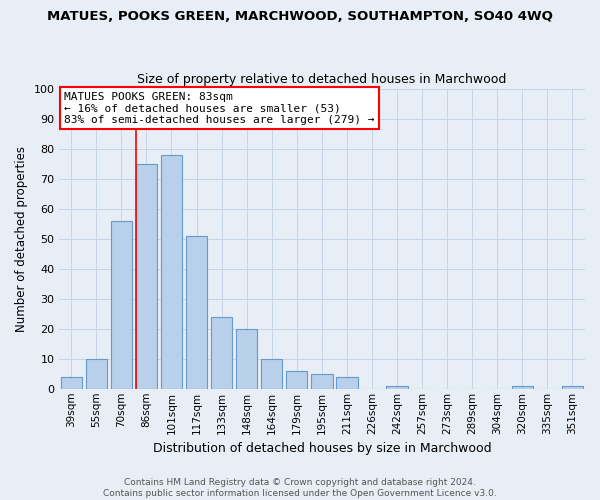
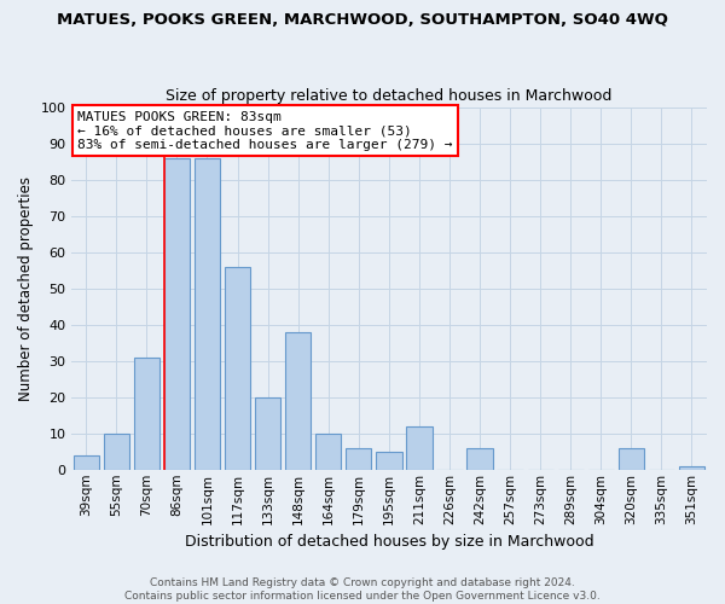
70sqm: 56 -> 31
86sqm: 75 -> 86
101sqm: 78 -> 86
117sqm: 51 -> 56
133sqm: 24 -> 20
148sqm: 20 -> 38
211sqm: 4 -> 12
242sqm: 1 -> 6
320sqm: 1 -> 6
